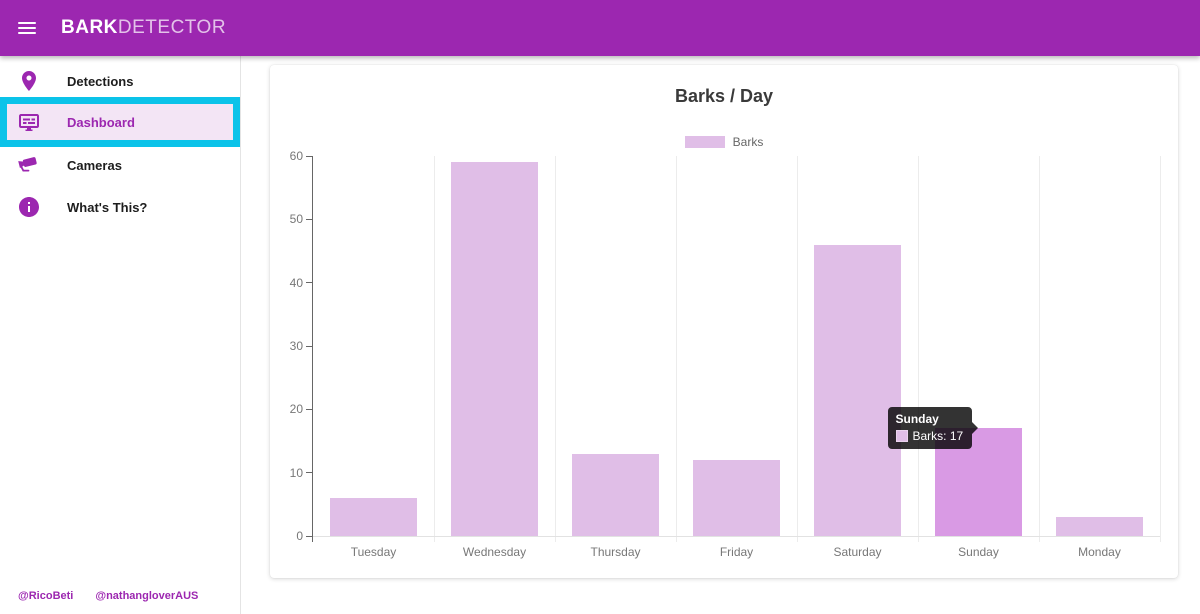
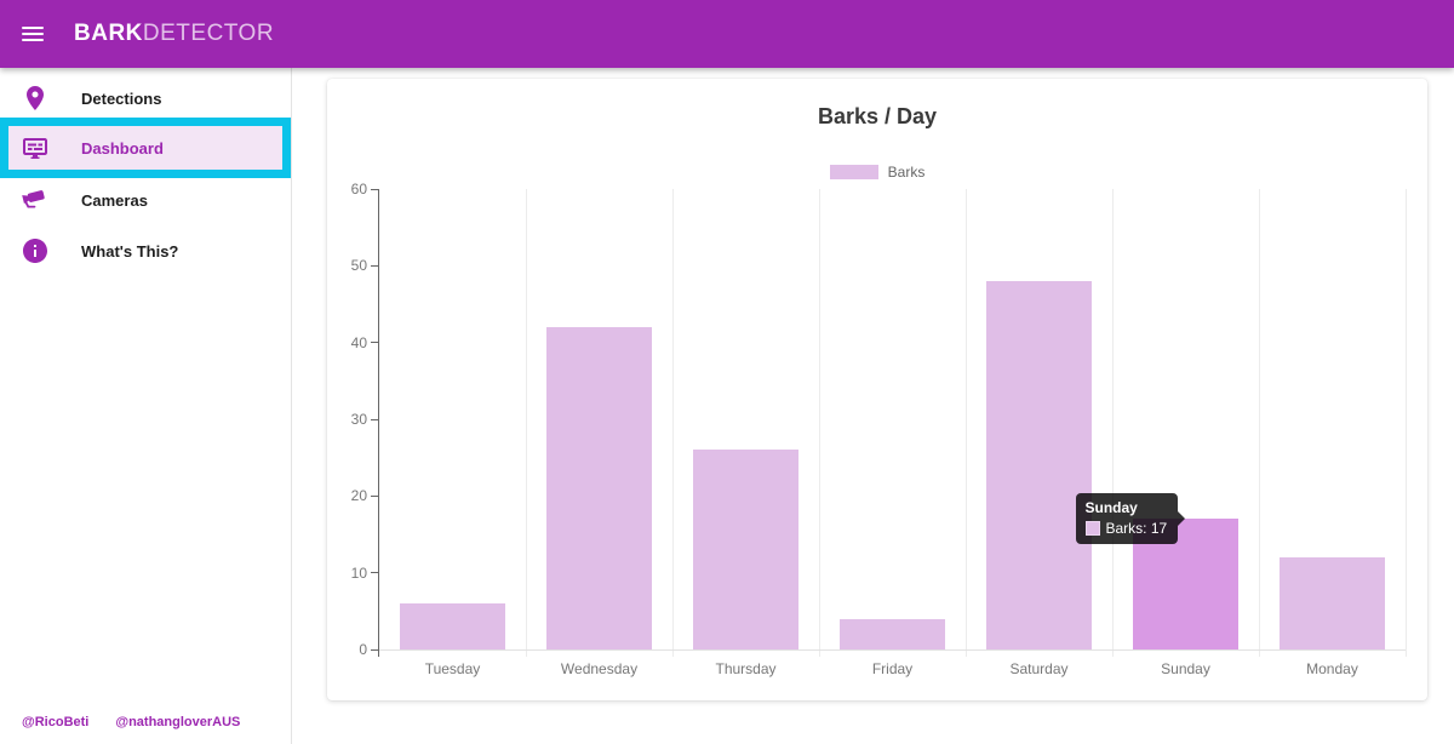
Wednesday: 59 -> 42
Thursday: 13 -> 26
Friday: 12 -> 4
Saturday: 46 -> 48
Monday: 3 -> 12
